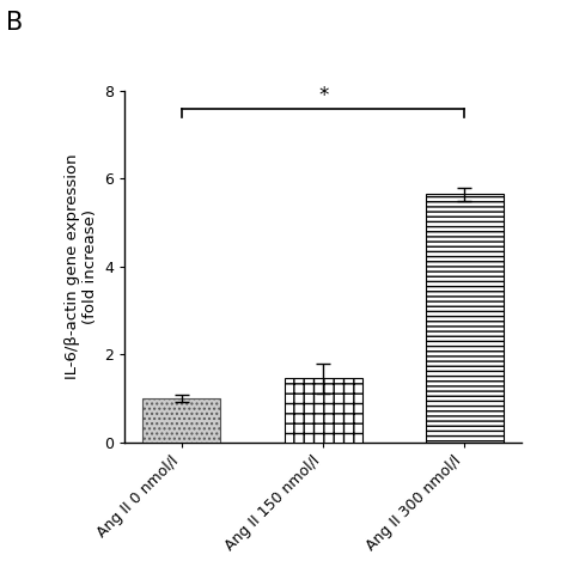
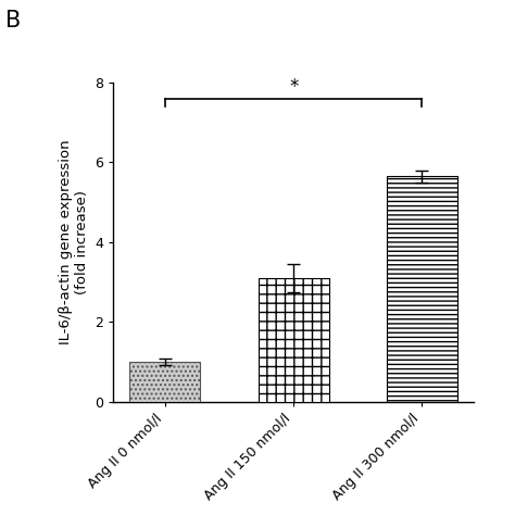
Ang II 150 nmol/l: 1.45 -> 3.10
